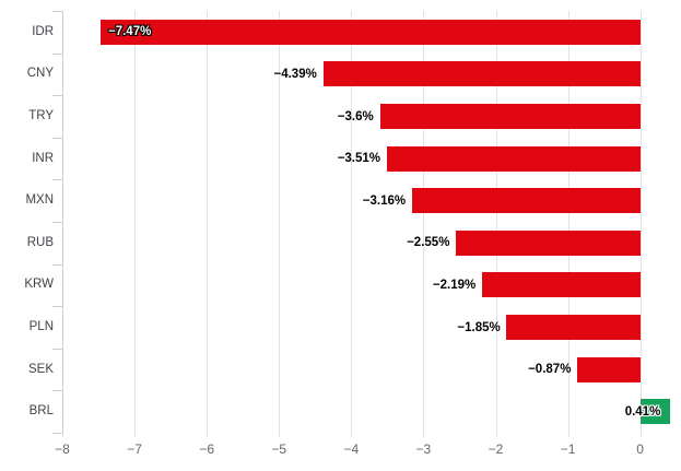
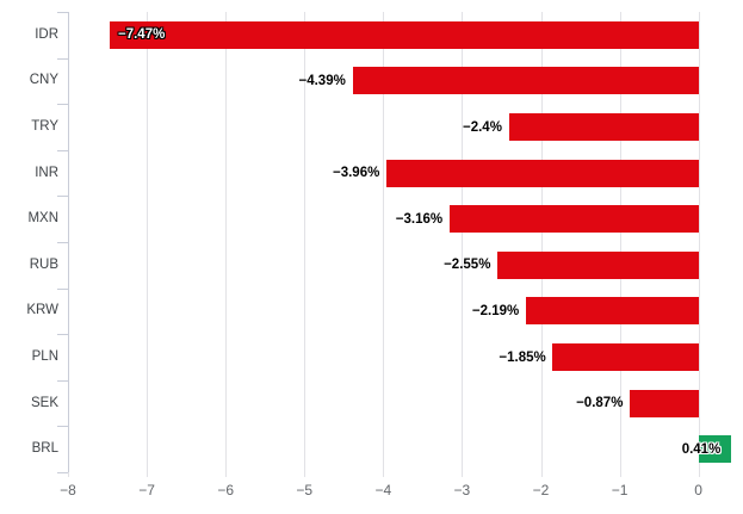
TRY: −3.6% -> −2.4%
INR: −3.51% -> −3.96%
